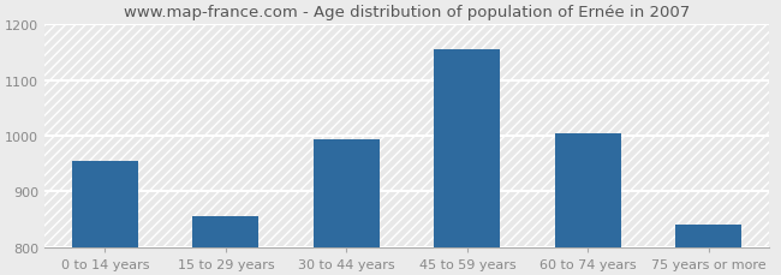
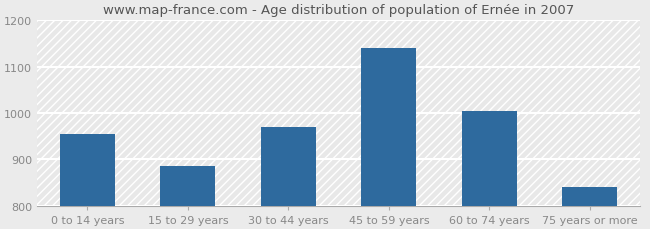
15 to 29 years: 855 -> 885
30 to 44 years: 993 -> 970
45 to 59 years: 1155 -> 1140
